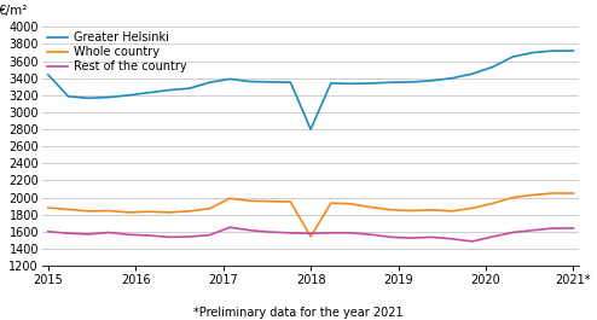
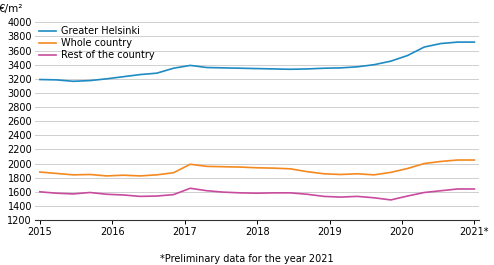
Greater Helsinki/2015: 3440 -> 3190
Greater Helsinki/2018: 2800 -> 3340
Whole country/2018: 1540 -> 1940
